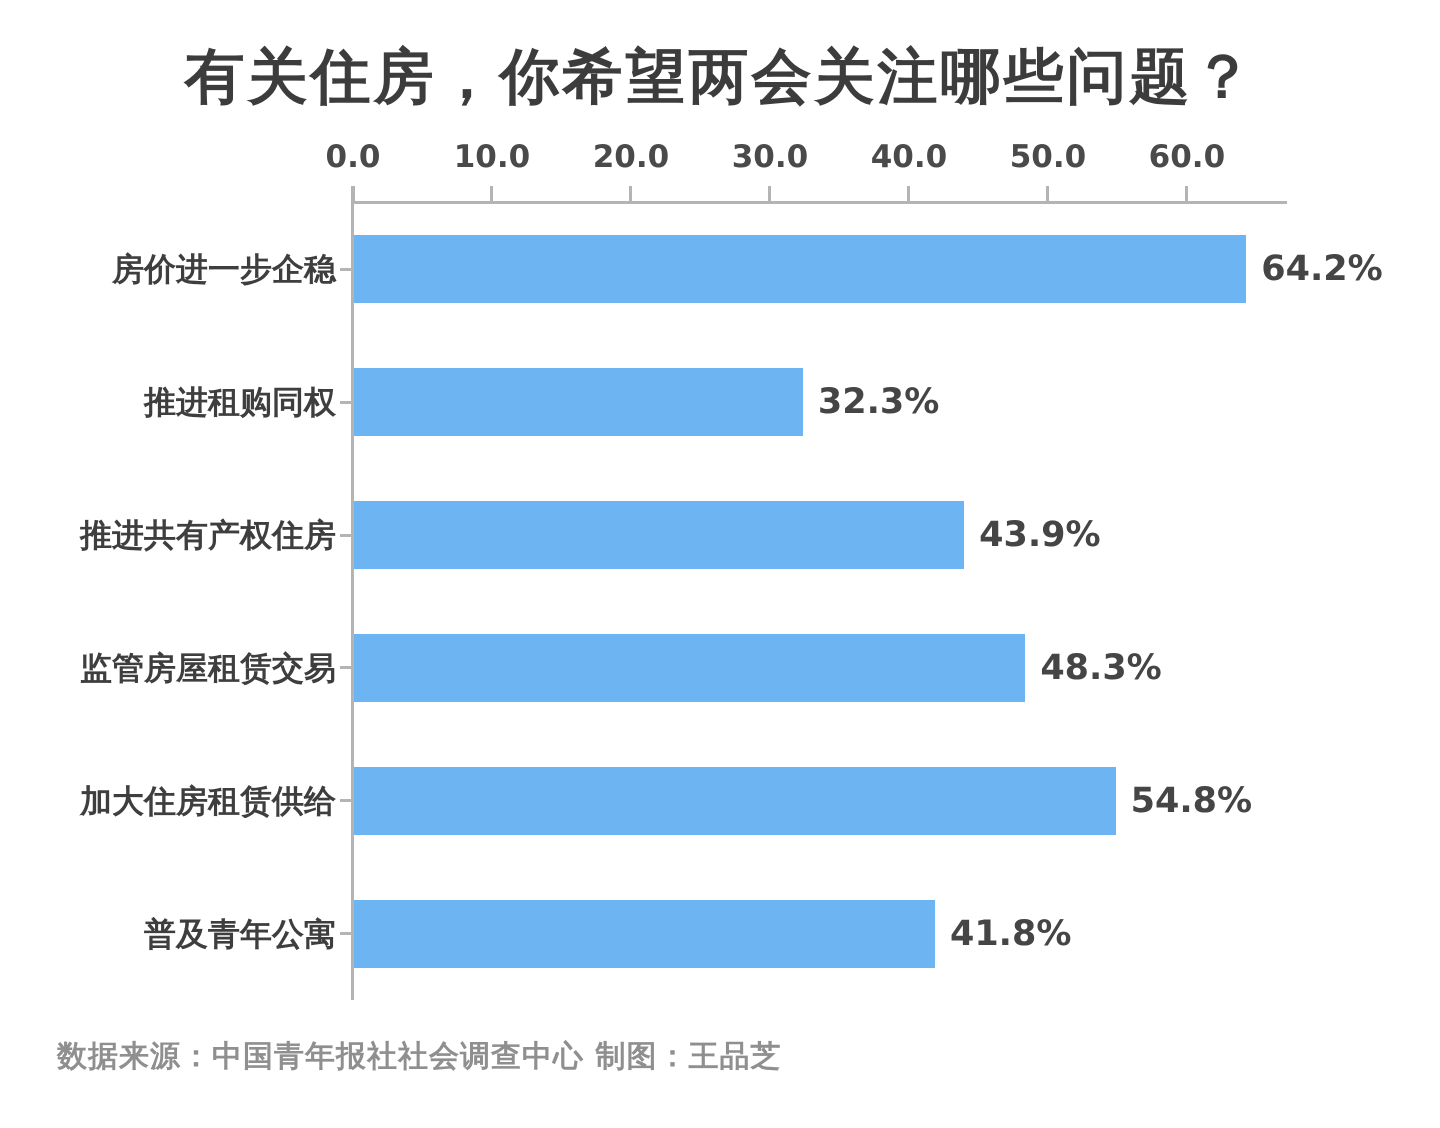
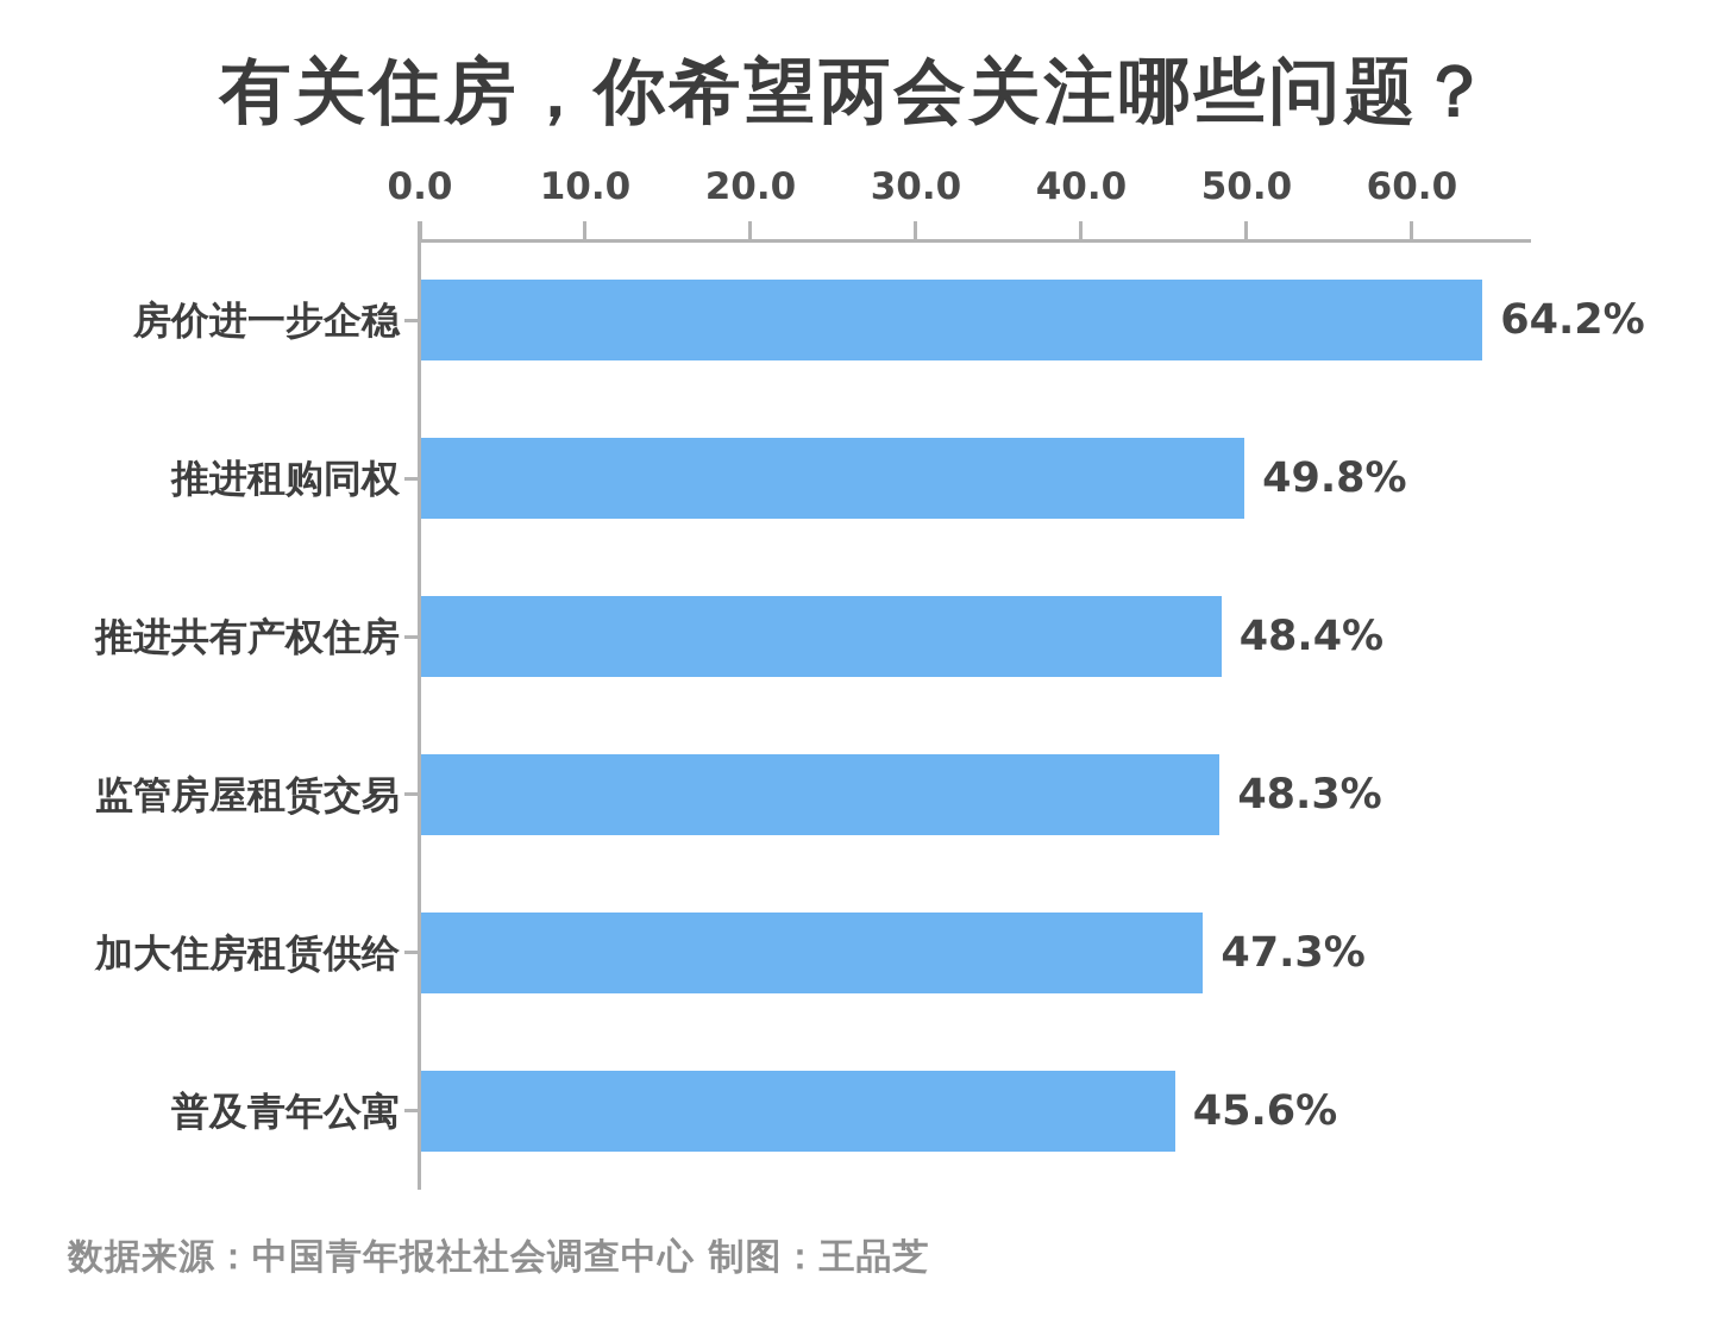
推进租购同权: 32.3% -> 49.8%
推进共有产权住房: 43.9% -> 48.4%
加大住房租赁供给: 54.8% -> 47.3%
普及青年公寓: 41.8% -> 45.6%
